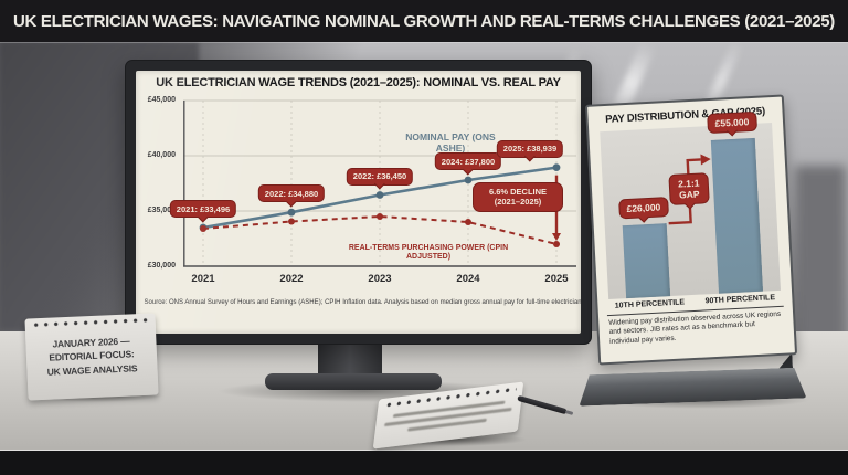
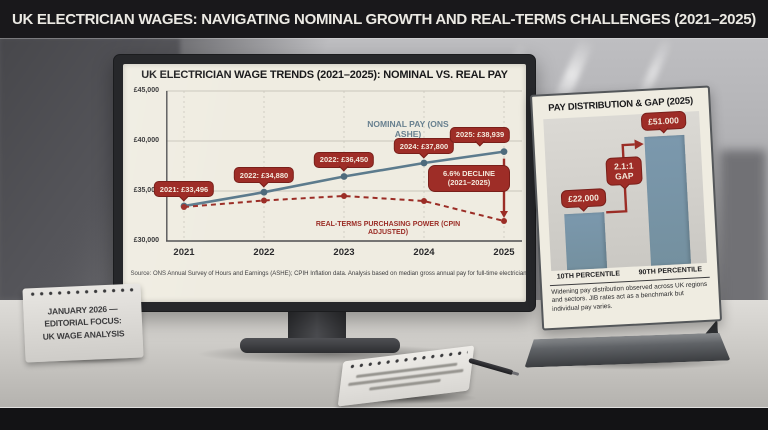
PAY DISTRIBUTION & GAP (2025)/10TH PERCENTILE: £26,000 -> £22,000
PAY DISTRIBUTION & GAP (2025)/90TH PERCENTILE: £55,000 -> £51,000
